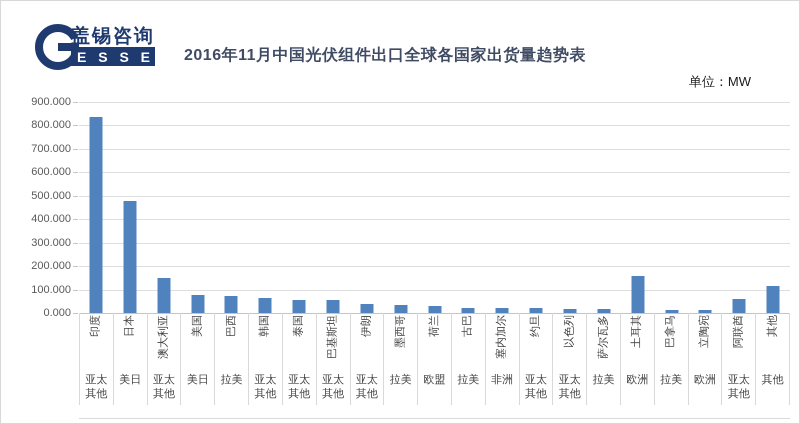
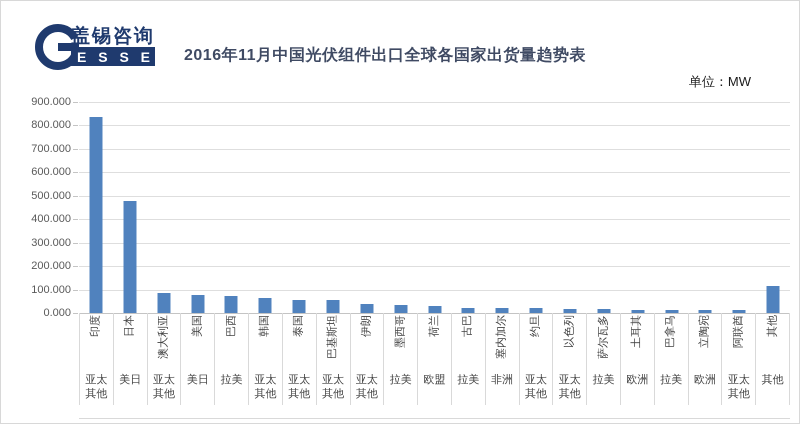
澳大利亚: 150 -> 90
土耳其: 160 -> 10
阿联酋: 60 -> 10
